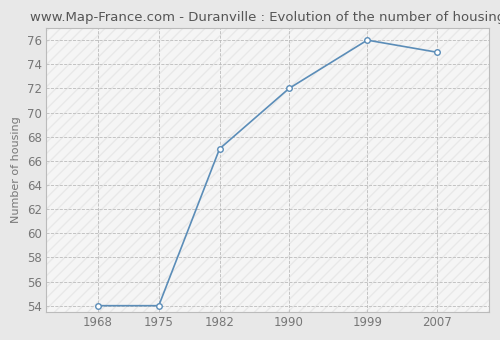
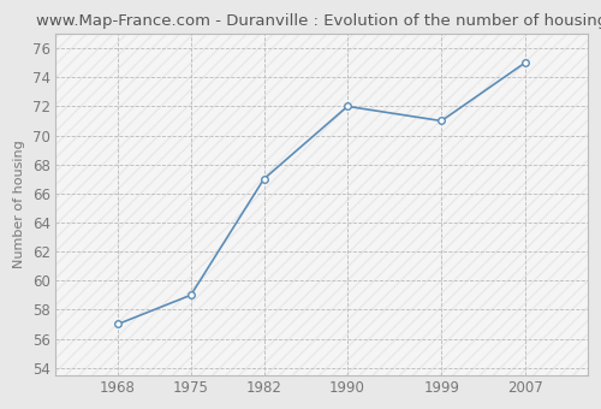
1968: 54 -> 57
1975: 54 -> 59
1999: 76 -> 71
